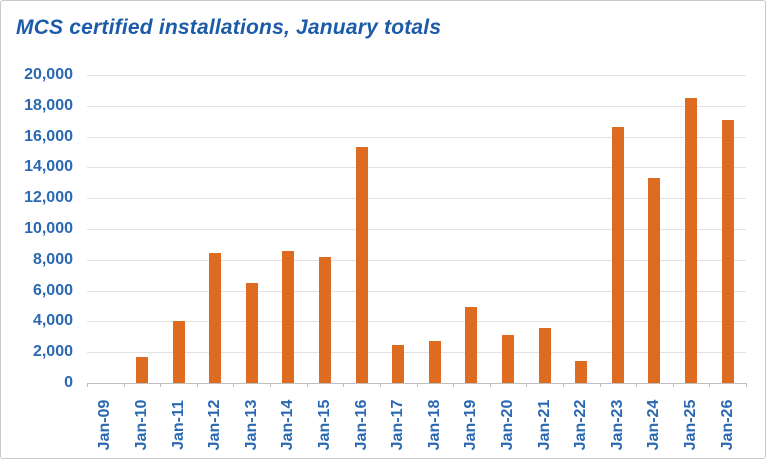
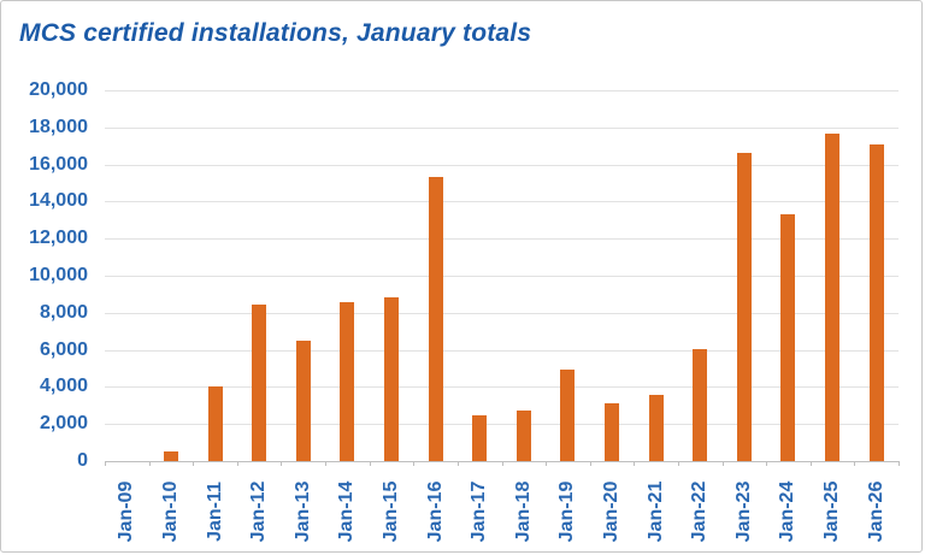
Jan-10: 1700 -> 500
Jan-15: 8200 -> 8800
Jan-22: 1400 -> 6000
Jan-25: 18500 -> 17600
